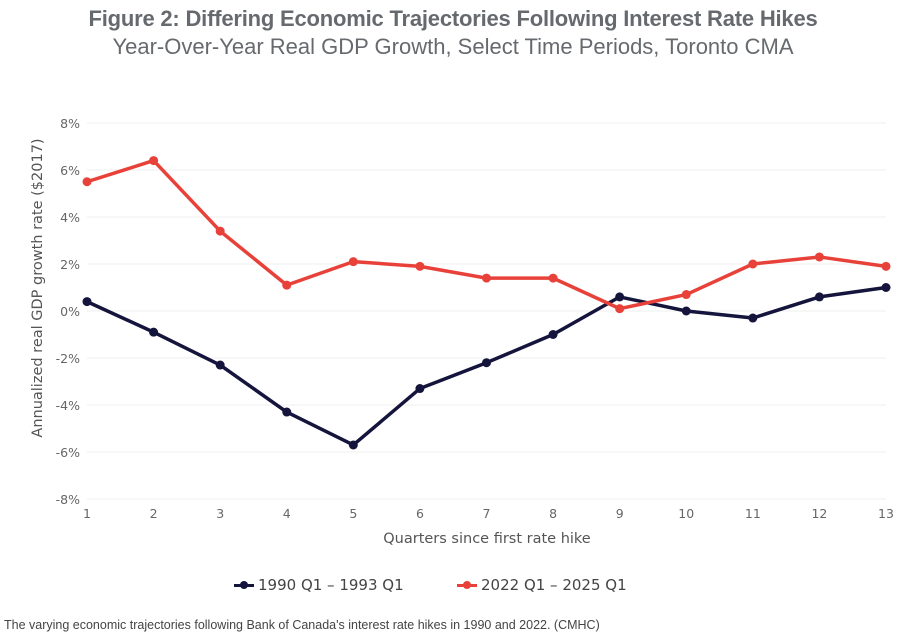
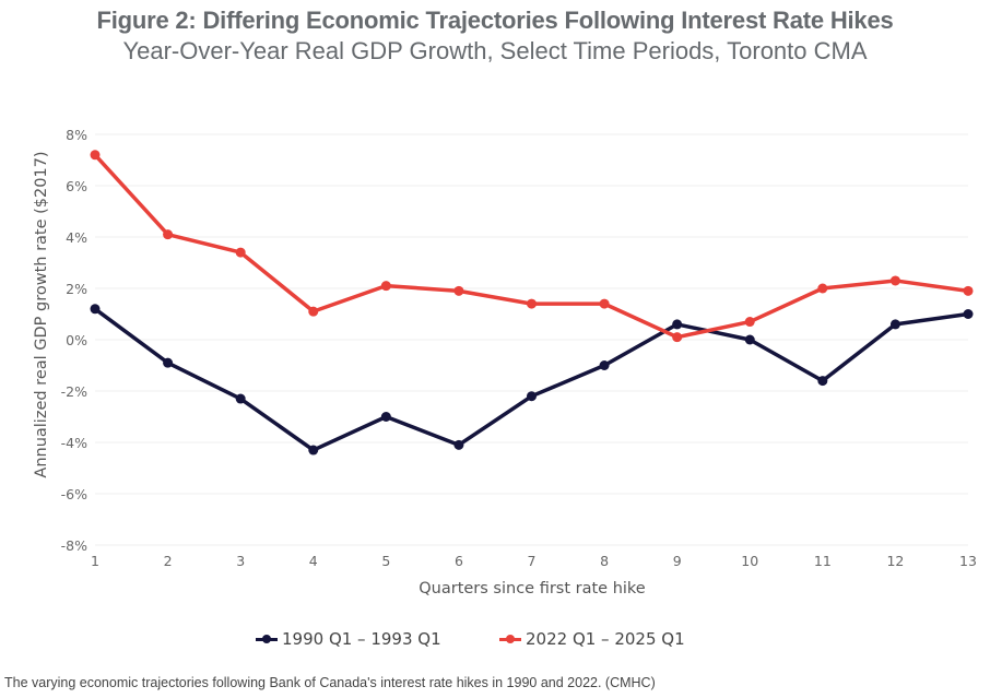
1990 Q1 – 1993 Q1/1: 0.4% -> 1.2%
2022 Q1 – 2025 Q1/1: 5.5% -> 7.2%
2022 Q1 – 2025 Q1/2: 6.4% -> 4.1%
1990 Q1 – 1993 Q1/5: -5.7% -> -3.0%
1990 Q1 – 1993 Q1/6: -3.3% -> -4.1%
1990 Q1 – 1993 Q1/11: -0.3% -> -1.6%
